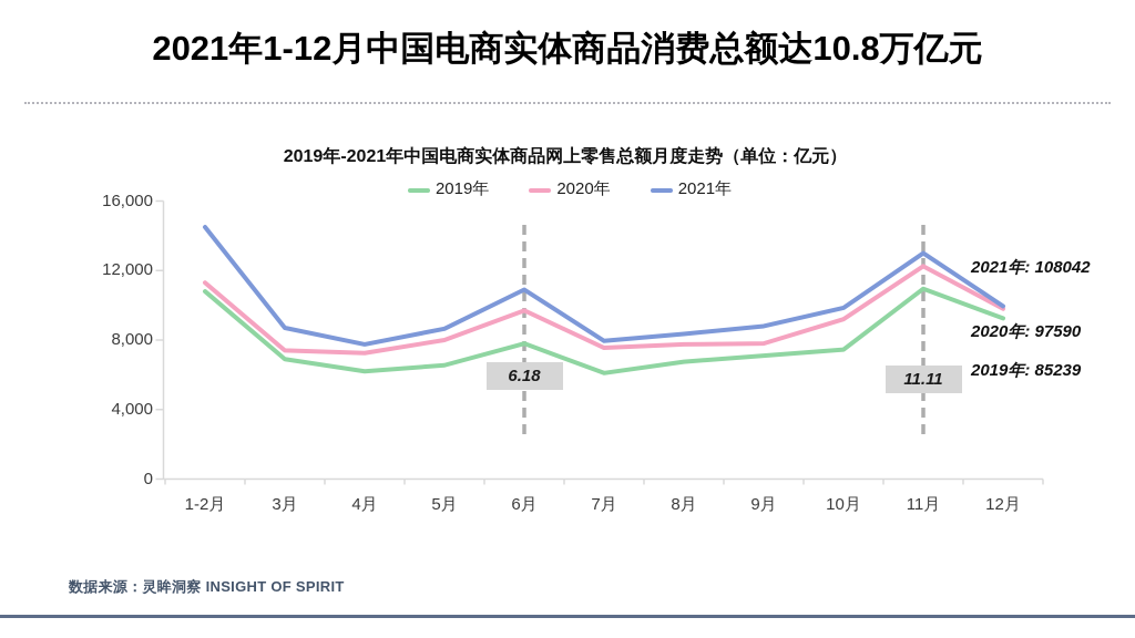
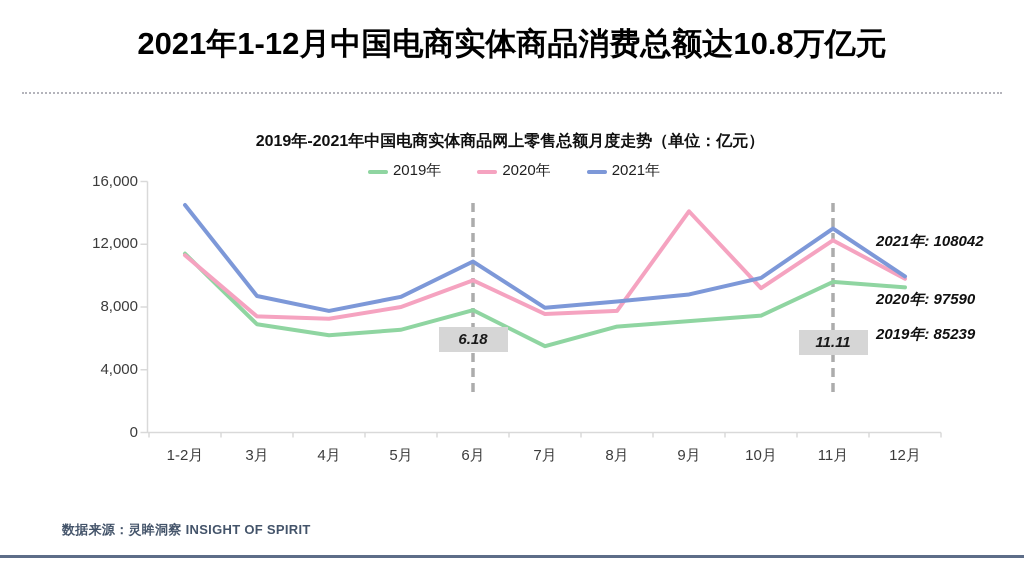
2019年/1-2月: 10800 -> 11400
2019年/7月: 6100 -> 5500
2020年/9月: 7800 -> 14100
2019年/11月: 11000 -> 9600
